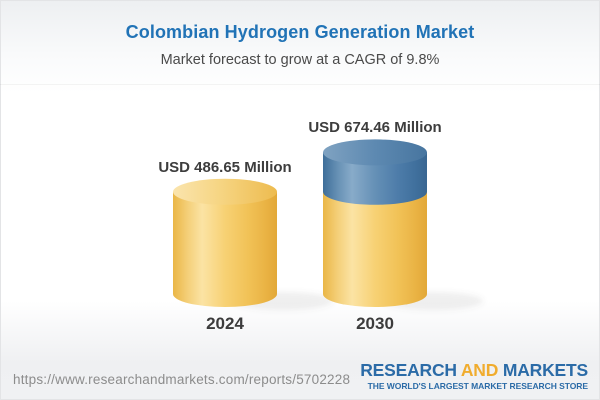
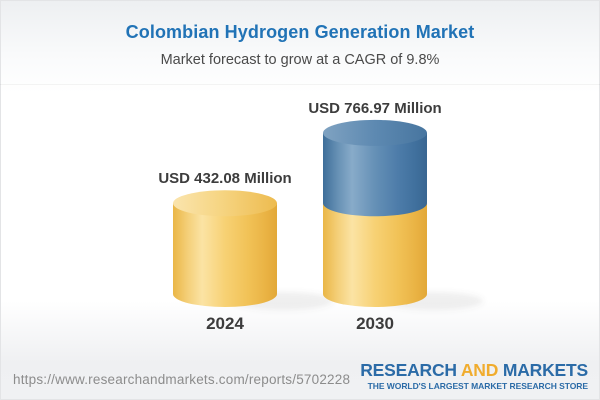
2024: 486.65 -> 432.08
2030: 674.46 -> 766.97
